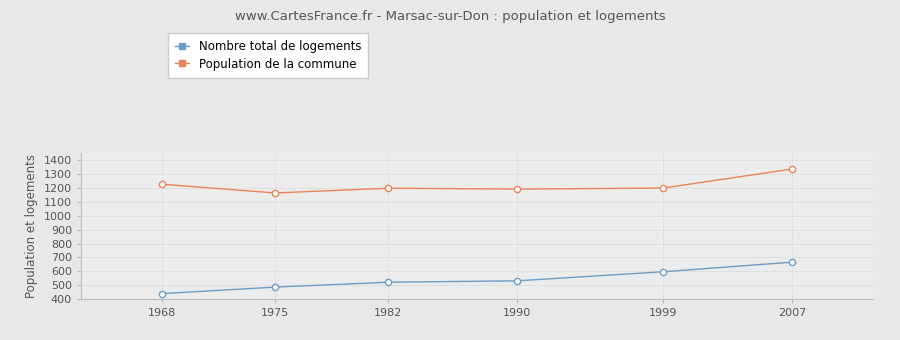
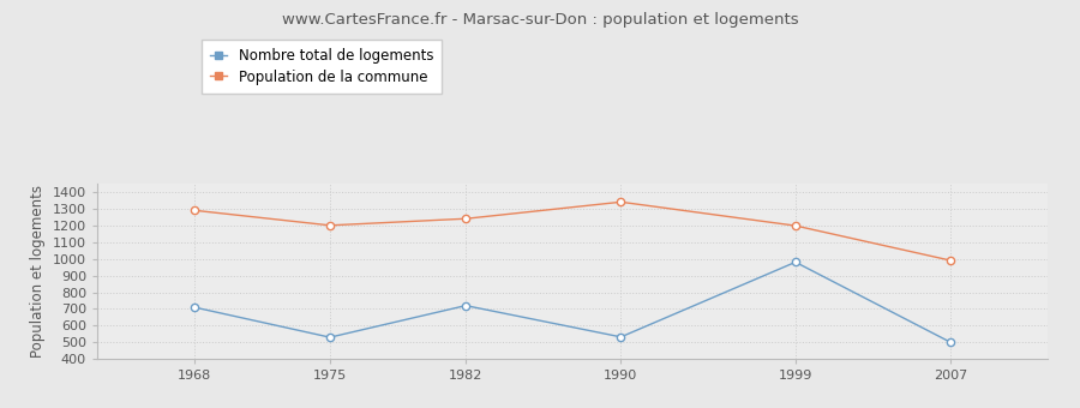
Nombre total de logements/1968: 440 -> 710
Population de la commune/1968: 1230 -> 1290
Nombre total de logements/1975: 490 -> 530
Population de la commune/1975: 1160 -> 1200
Nombre total de logements/1982: 520 -> 720
Population de la commune/1982: 1200 -> 1240
Population de la commune/1990: 1190 -> 1340
Nombre total de logements/1999: 600 -> 980
Nombre total de logements/2007: 670 -> 500
Population de la commune/2007: 1340 -> 990
